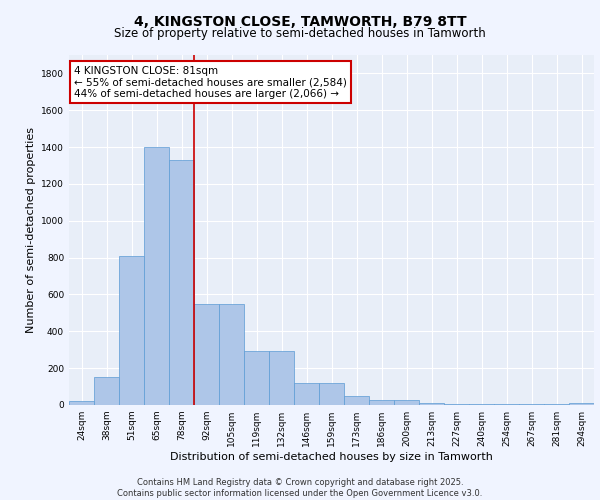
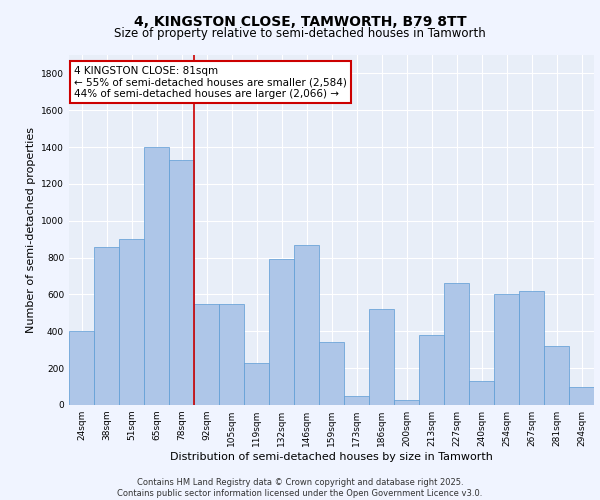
24sqm: 20 -> 400
38sqm: 150 -> 860
51sqm: 810 -> 900
119sqm: 300 -> 230
132sqm: 300 -> 790
146sqm: 120 -> 870
159sqm: 120 -> 340
186sqm: 20 -> 520
213sqm: 10 -> 380
227sqm: 0 -> 660
240sqm: 0 -> 130
254sqm: 0 -> 600
267sqm: 0 -> 620
281sqm: 0 -> 320
294sqm: 10 -> 100
